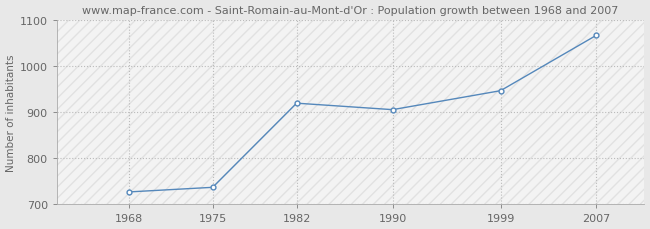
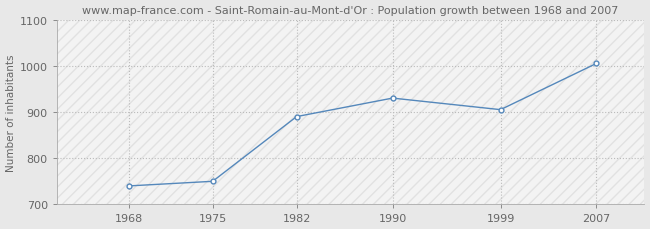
1968: 727 -> 740
1975: 737 -> 750
1982: 919 -> 890
1990: 905 -> 930
1999: 946 -> 905
2007: 1066 -> 1005
